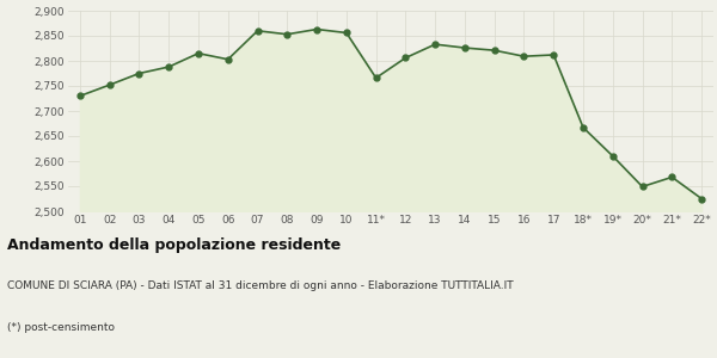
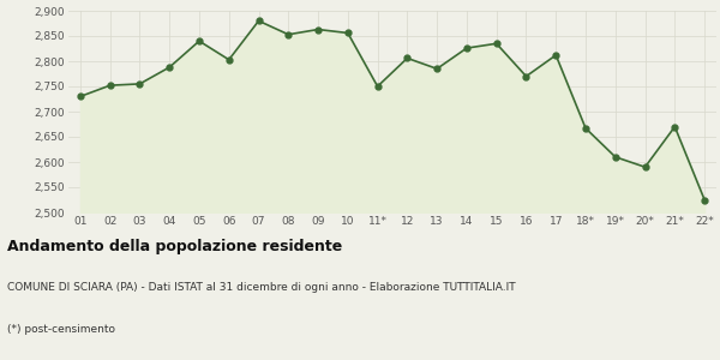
03: 2,775 -> 2,755
05: 2,815 -> 2,840
07: 2,860 -> 2,880
11*: 2,766 -> 2,750
13: 2,833 -> 2,785
15: 2,821 -> 2,835
16: 2,809 -> 2,770
20*: 2,549 -> 2,590
21*: 2,568 -> 2,670
